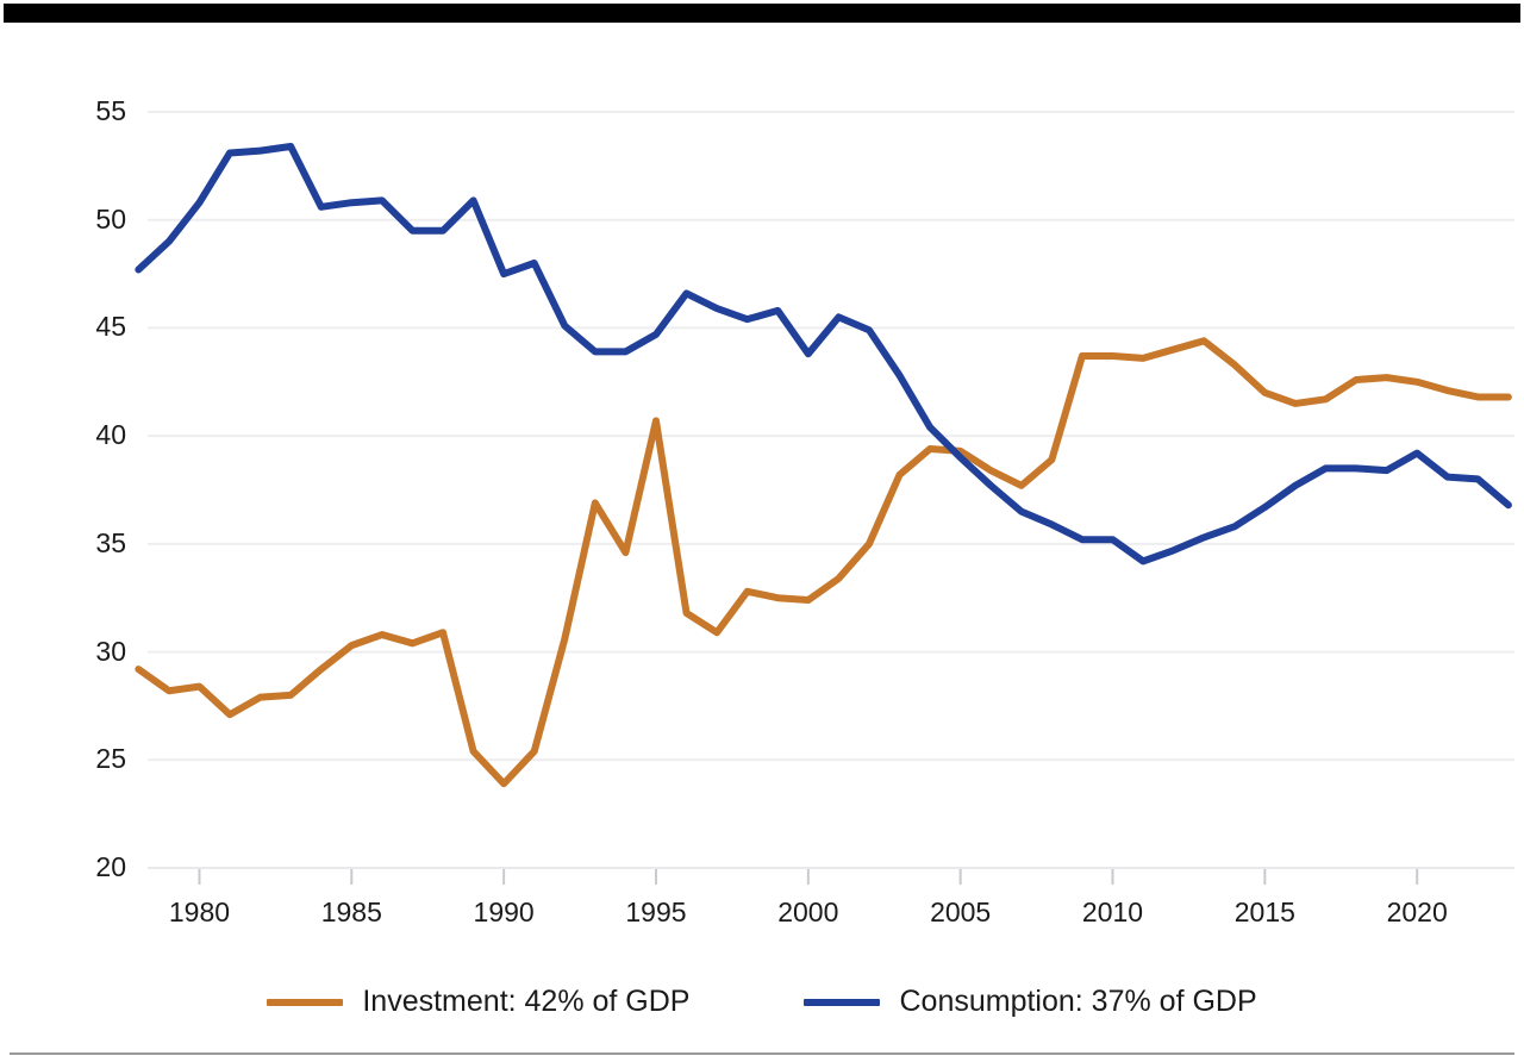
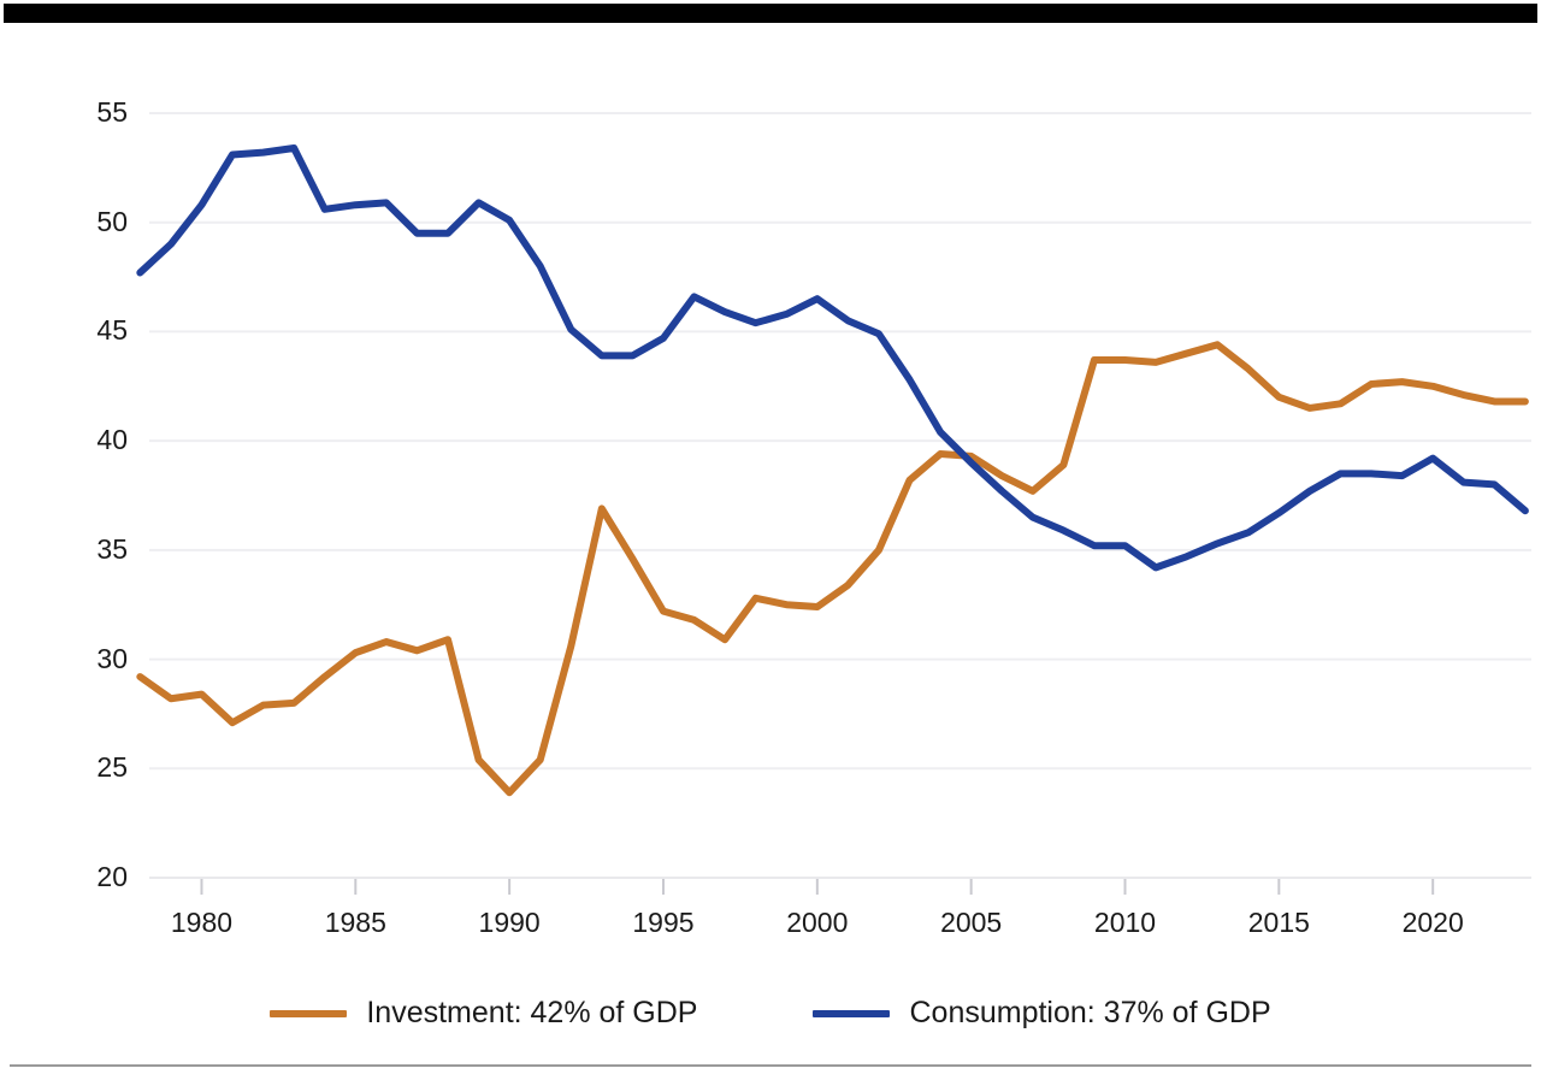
Consumption: 37% of GDP/1990: 47.5 -> 50.1
Investment: 42% of GDP/1995: 40.7 -> 32.2
Consumption: 37% of GDP/2000: 43.8 -> 46.5
